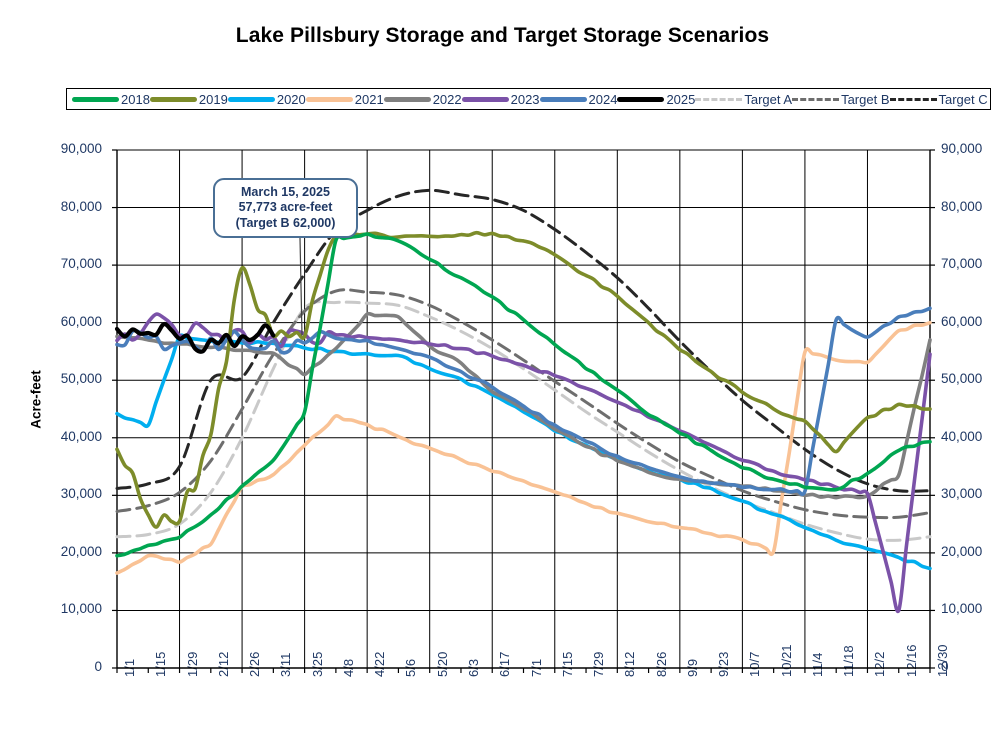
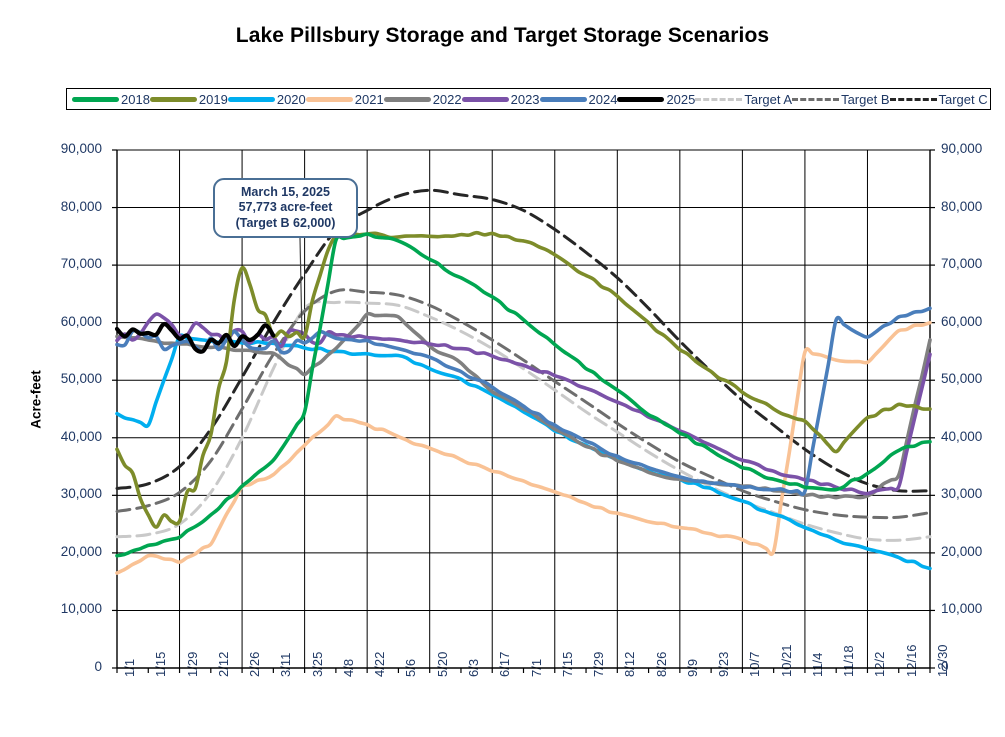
Target C/2/12: 50000 -> 42000
2023/12/16: 10000 -> 32000
